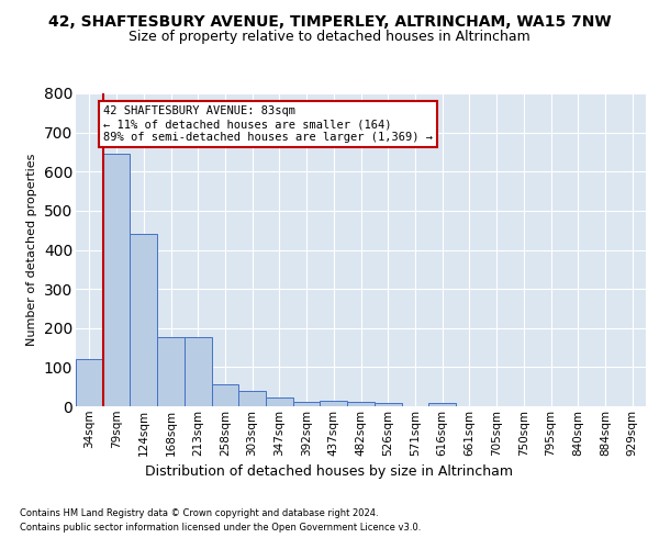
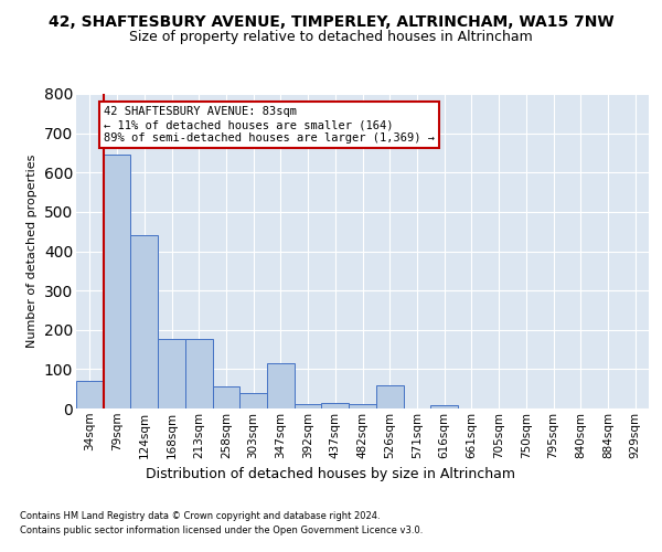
34sqm: 122 -> 70
347sqm: 22 -> 115
526sqm: 8 -> 60
